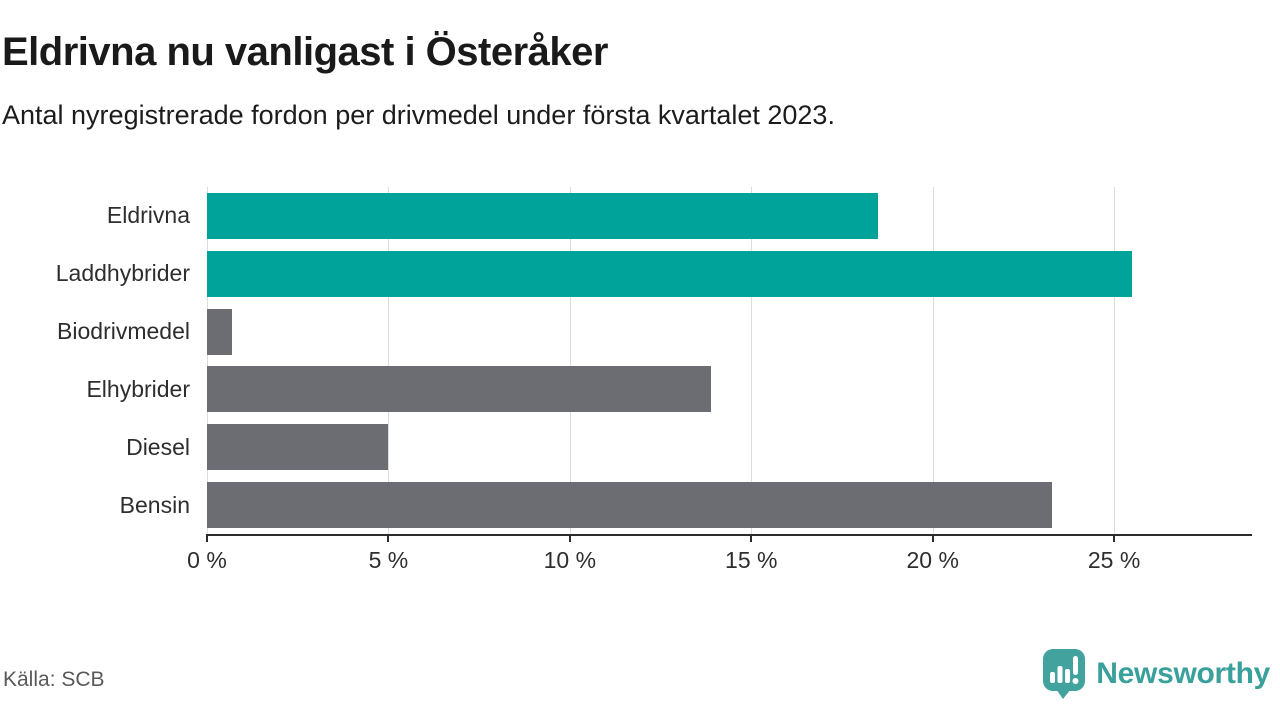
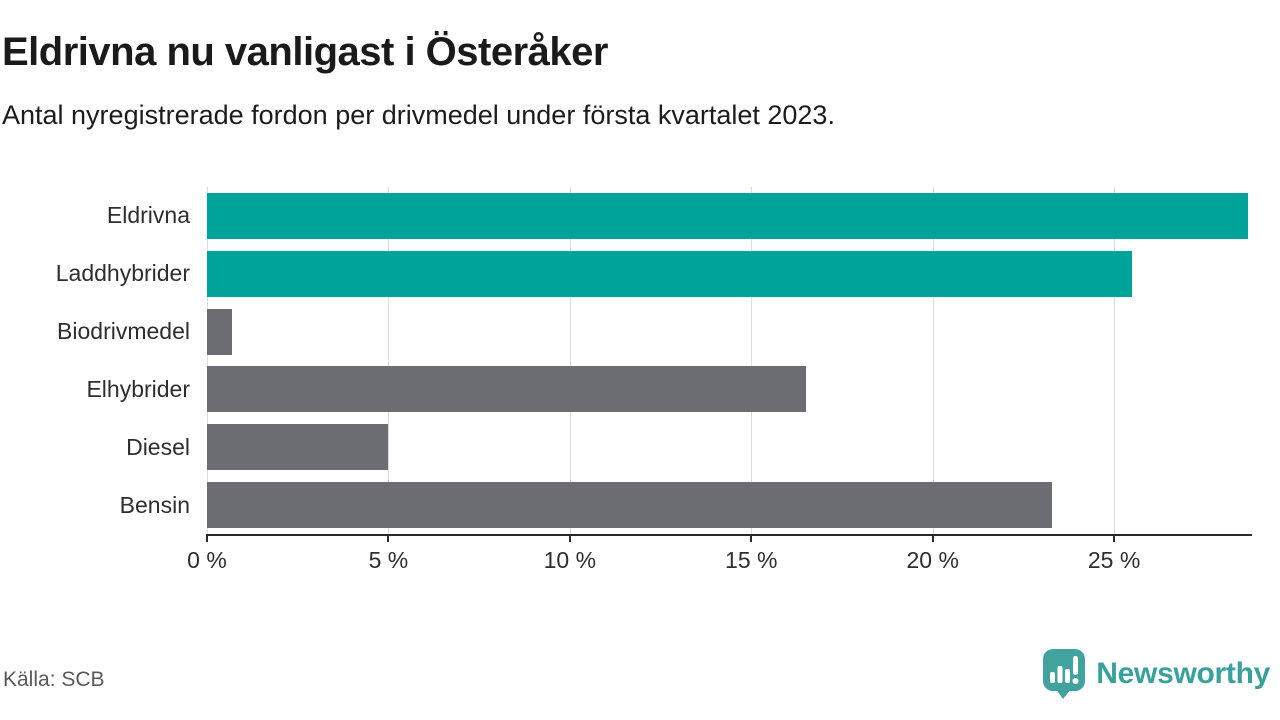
Eldrivna: 18.5% -> 28.7%
Elhybrider: 13.9% -> 16.5%
